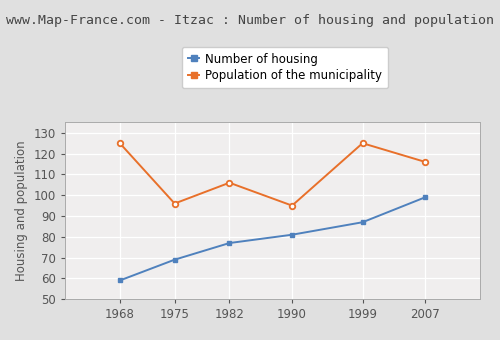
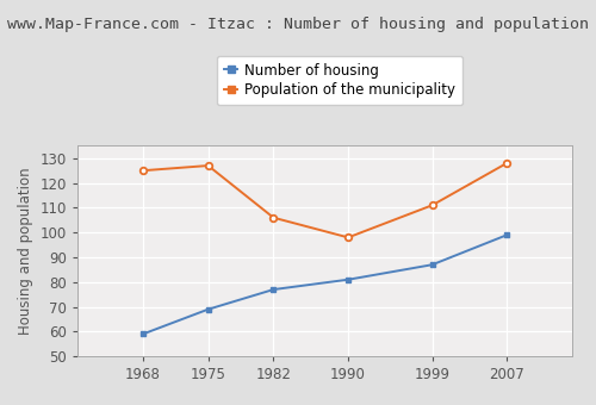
Population of the municipality/1975: 96 -> 127
Population of the municipality/1990: 95 -> 98
Population of the municipality/1999: 125 -> 111
Population of the municipality/2007: 116 -> 128
